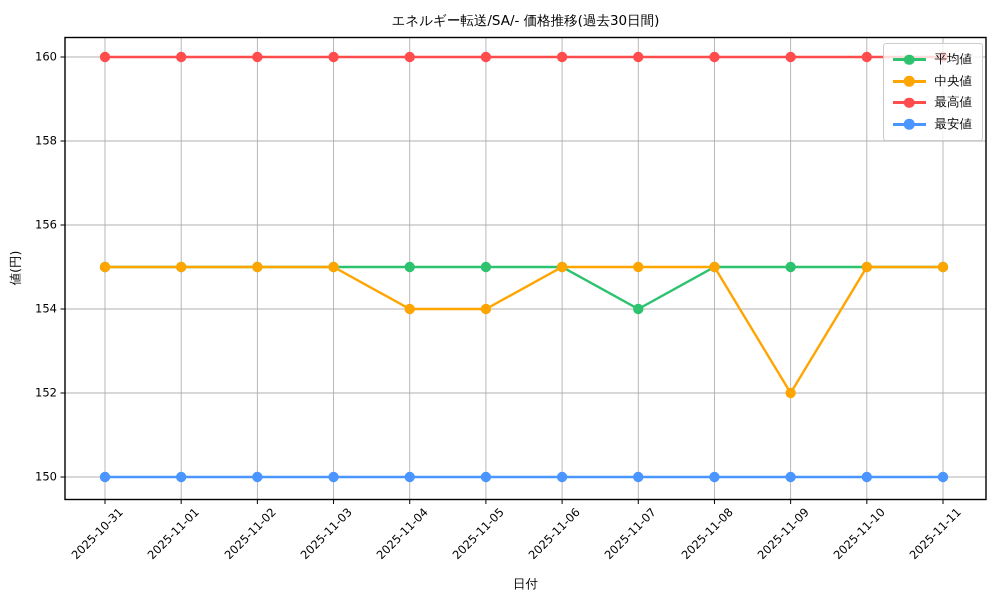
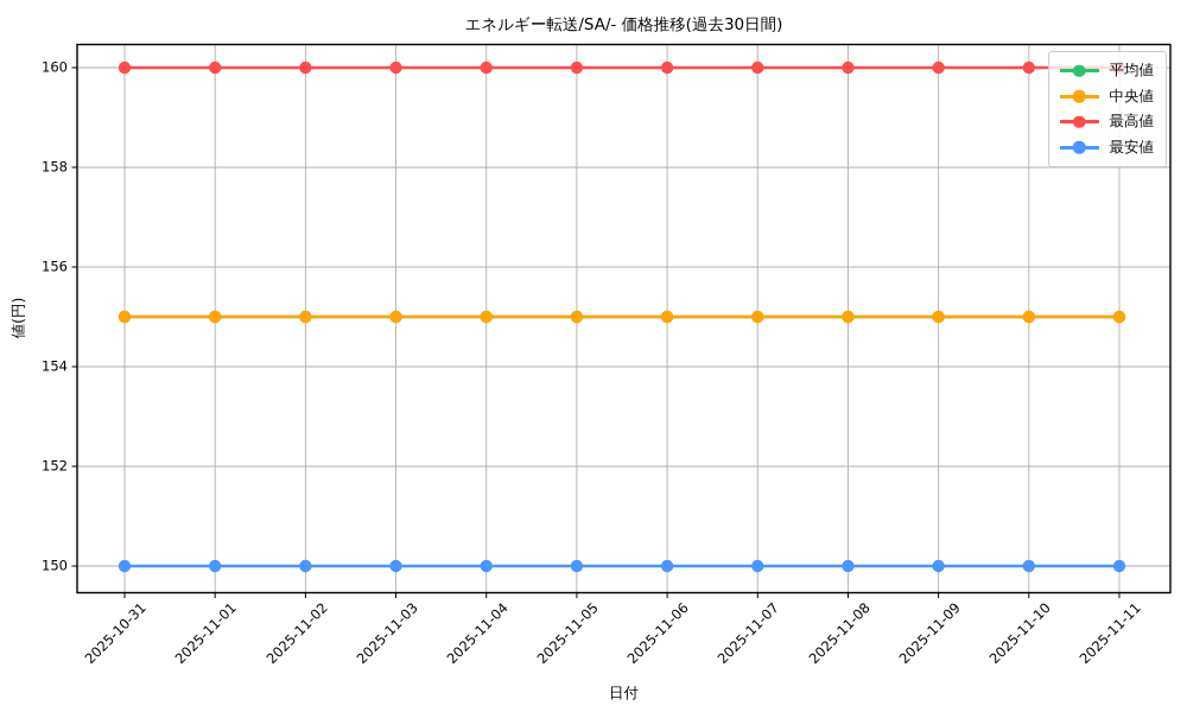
中央値/2025-11-04: 154 -> 155
中央値/2025-11-05: 154 -> 155
平均値/2025-11-07: 154 -> 155
中央値/2025-11-09: 152 -> 155
